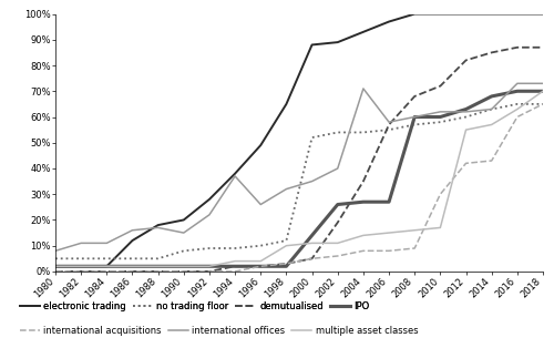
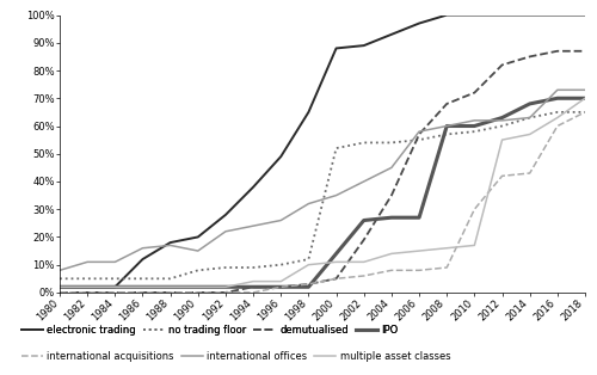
international offices/1994: 37% -> 24%
international offices/2004: 71% -> 45%
